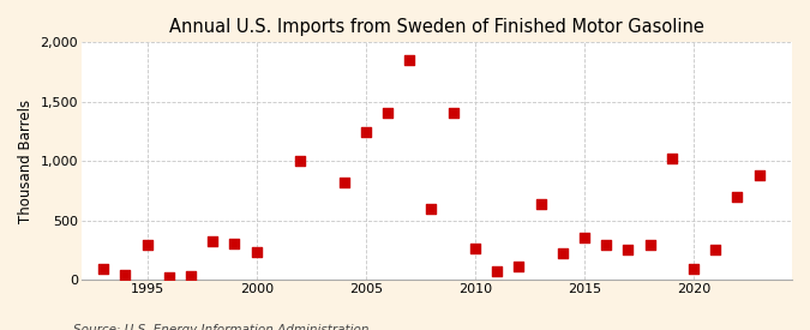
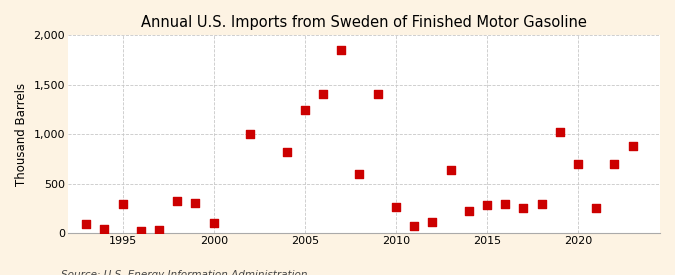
2000: 240 -> 110
2015: 360 -> 290
2020: 100 -> 700
